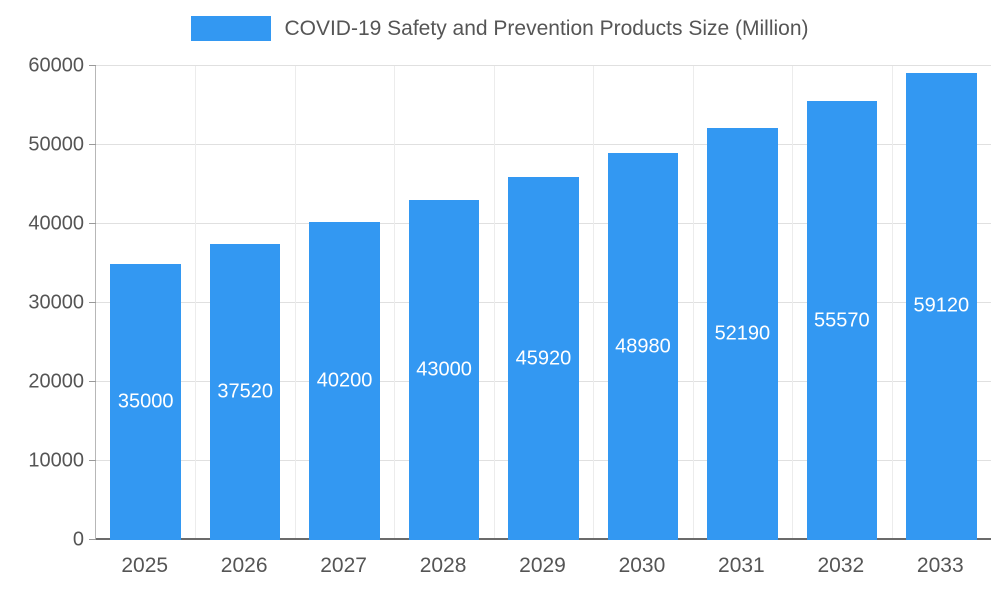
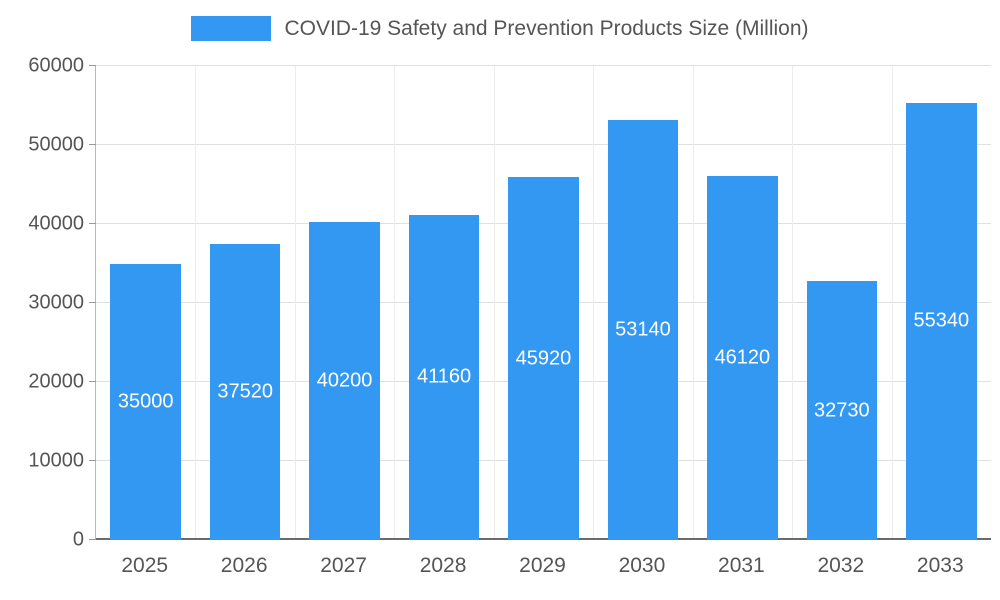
2028: 43000 -> 41160
2030: 48980 -> 53140
2031: 52190 -> 46120
2032: 55570 -> 32730
2033: 59120 -> 55340
